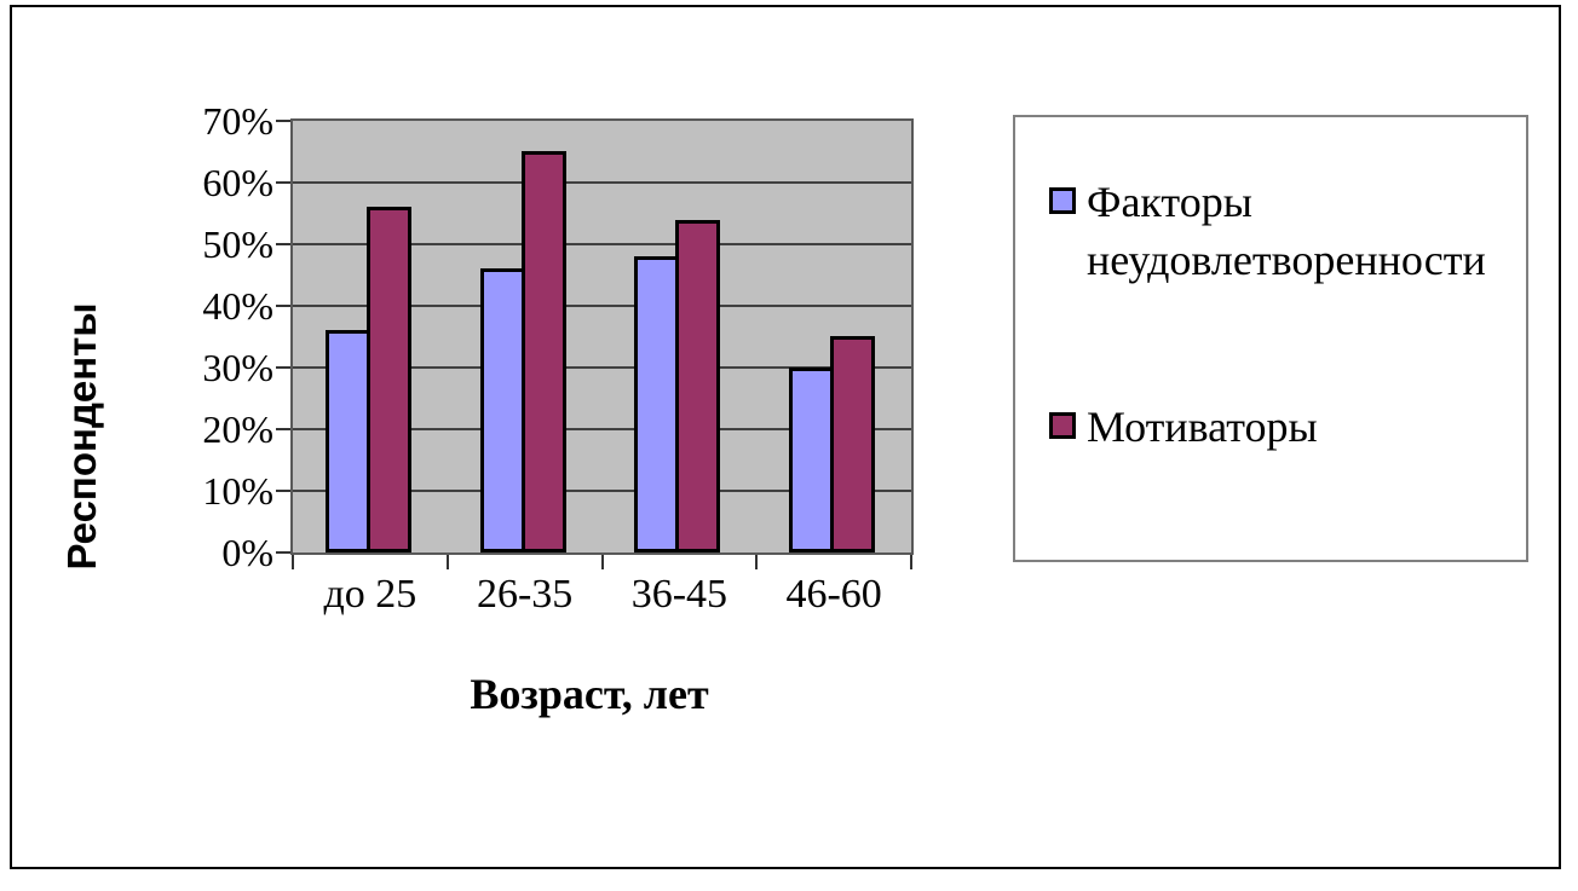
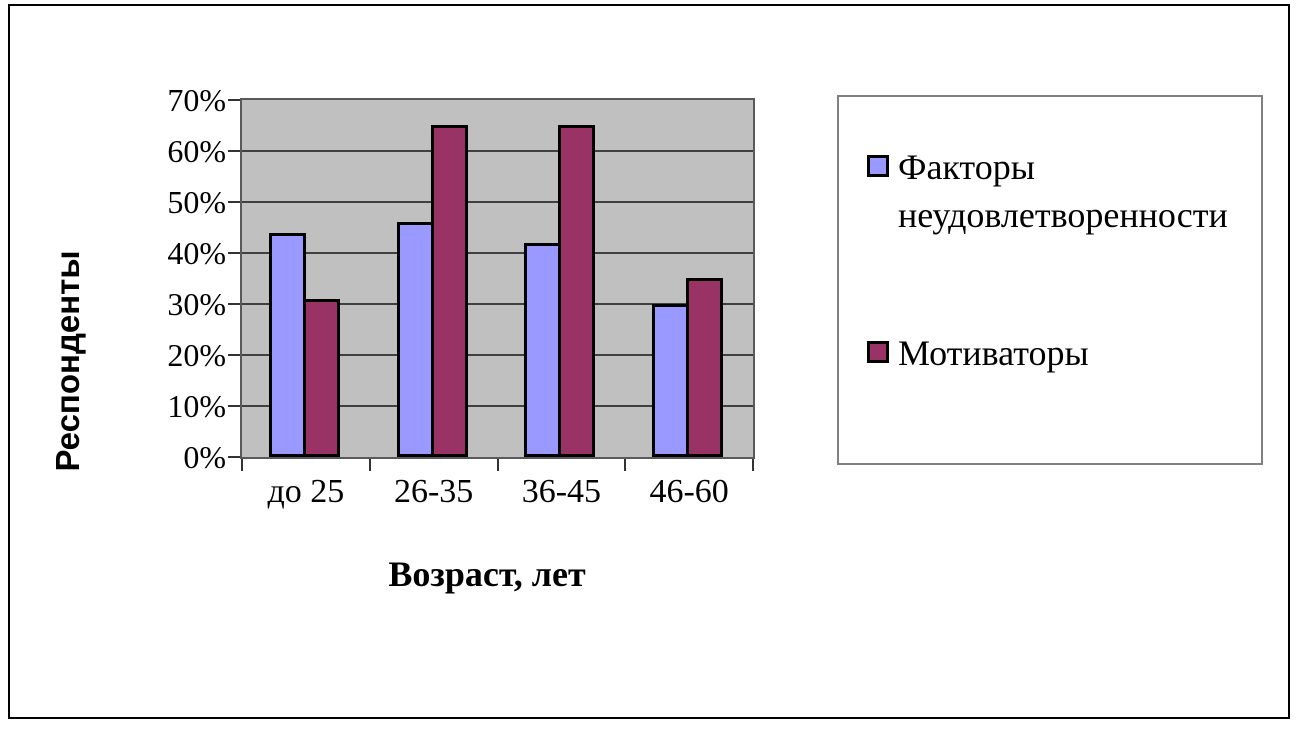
Факторы неудовлетворенности/до 25: 36% -> 44%
Мотиваторы/до 25: 56% -> 31%
Факторы неудовлетворенности/36-45: 48% -> 42%
Мотиваторы/36-45: 54% -> 65%
